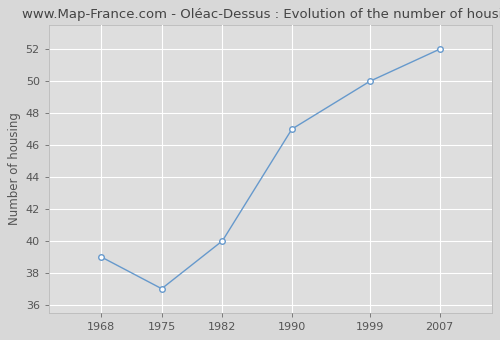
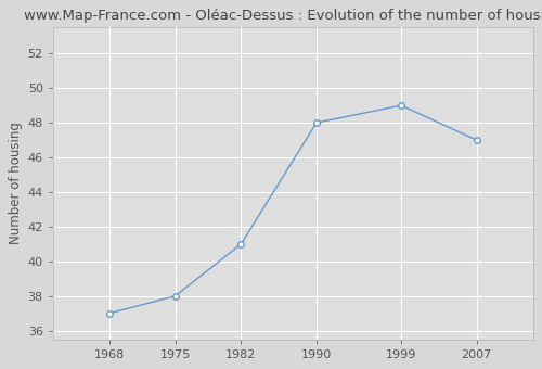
1968: 39 -> 37
1975: 37 -> 38
1982: 40 -> 41
1990: 47 -> 48
1999: 50 -> 49
2007: 52 -> 47
